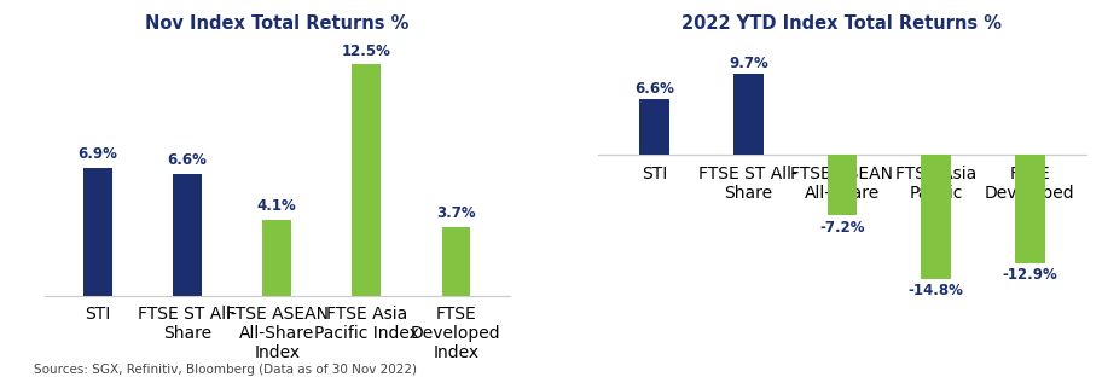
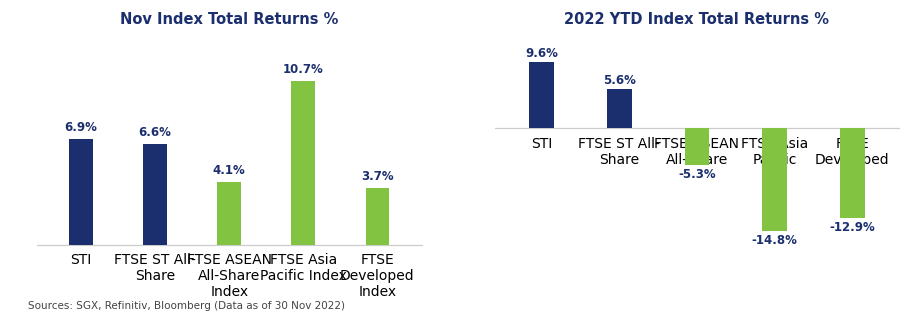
Nov Index Total Returns %/FTSE Asia Pacific Index: 12.5% -> 10.7%
2022 YTD Index Total Returns %/STI: 6.6% -> 9.6%
2022 YTD Index Total Returns %/FTSE ST All- Share: 9.7% -> 5.6%
2022 YTD Index Total Returns %/FTSE ASEAN All-Share: -7.2% -> -5.3%
